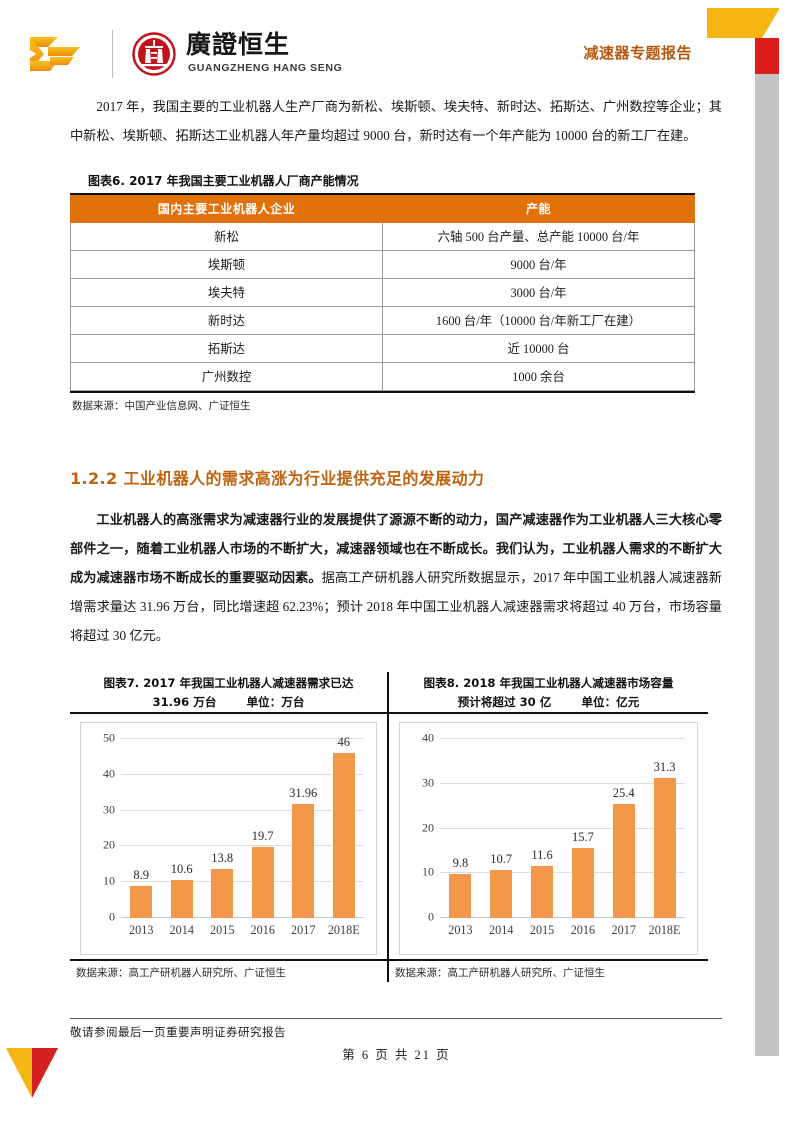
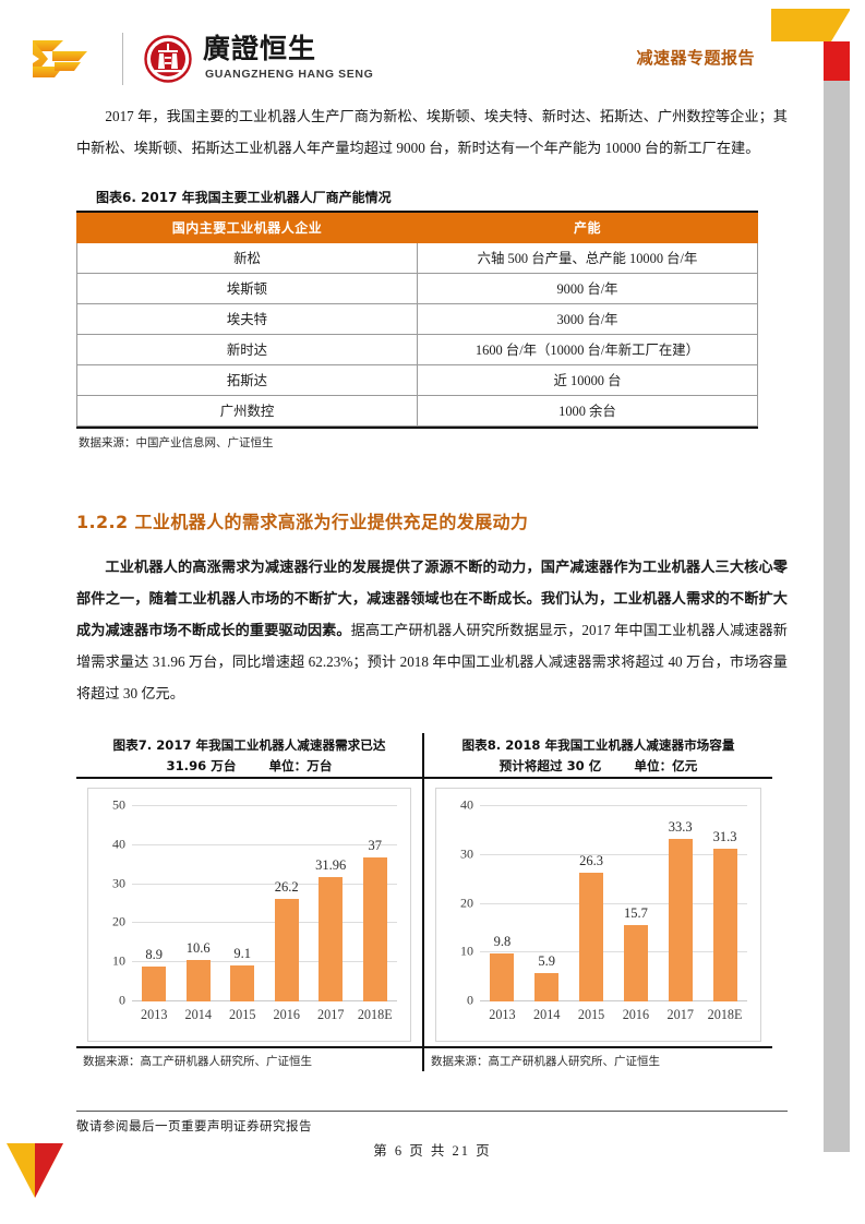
图表7. 2017 年我国工业机器人减速器需求已达 31.96 万台/2015: 13.8 -> 9.1
图表7. 2017 年我国工业机器人减速器需求已达 31.96 万台/2016: 19.7 -> 26.2
图表7. 2017 年我国工业机器人减速器需求已达 31.96 万台/2018E: 46 -> 37
图表8. 2018 年我国工业机器人减速器市场容量预计将超过 30 亿/2014: 10.7 -> 5.9
图表8. 2018 年我国工业机器人减速器市场容量预计将超过 30 亿/2015: 11.6 -> 26.3
图表8. 2018 年我国工业机器人减速器市场容量预计将超过 30 亿/2017: 25.4 -> 33.3
